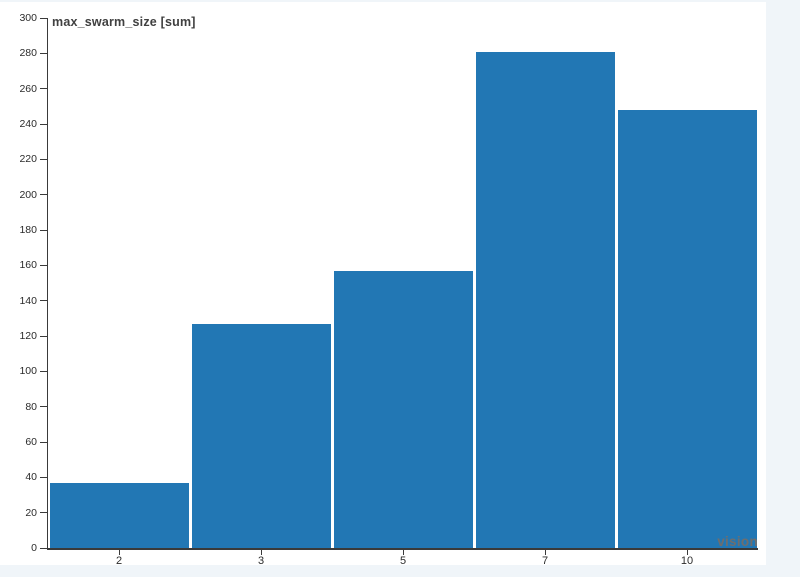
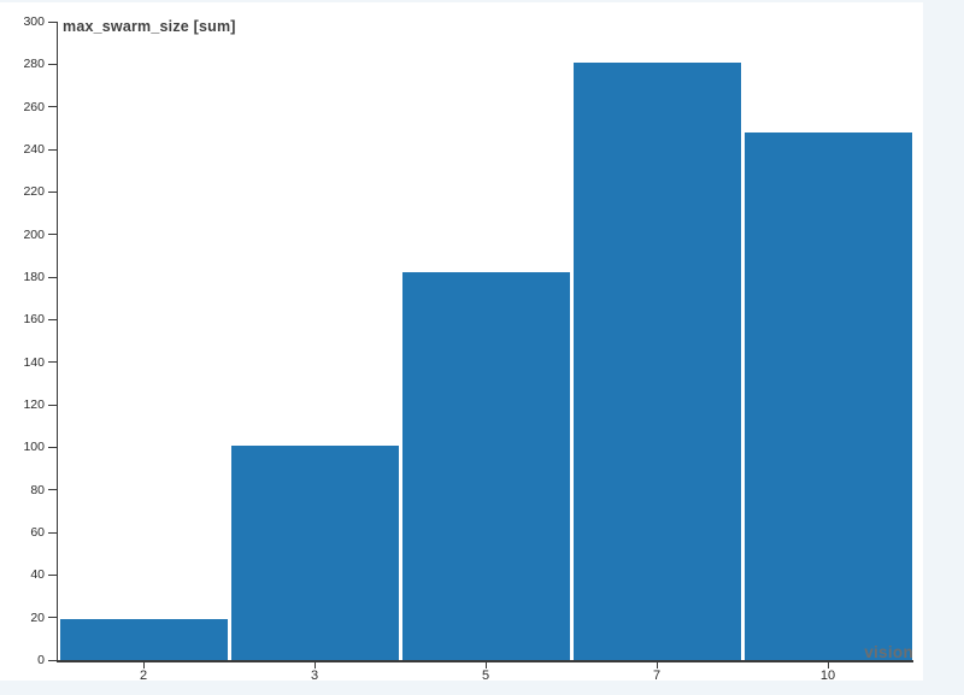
2: 37 -> 19
3: 127 -> 101
5: 157 -> 182
